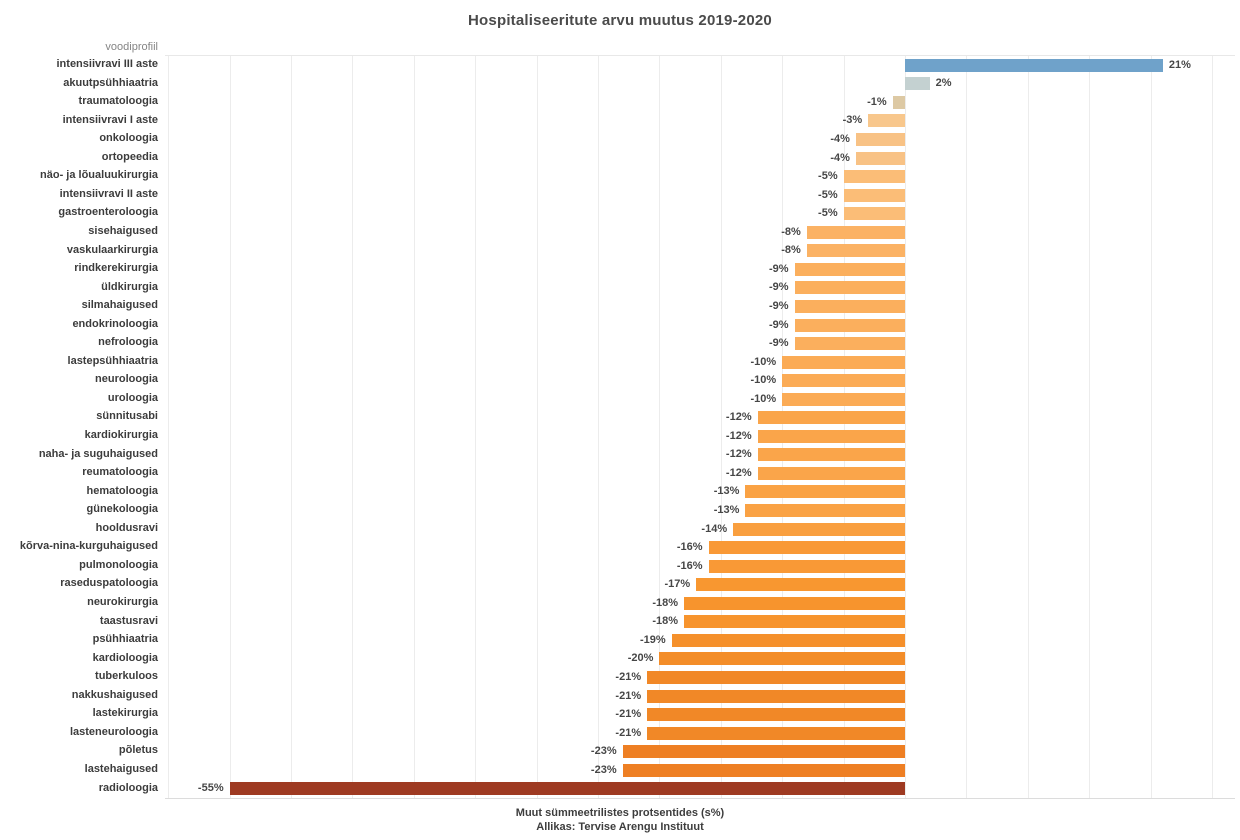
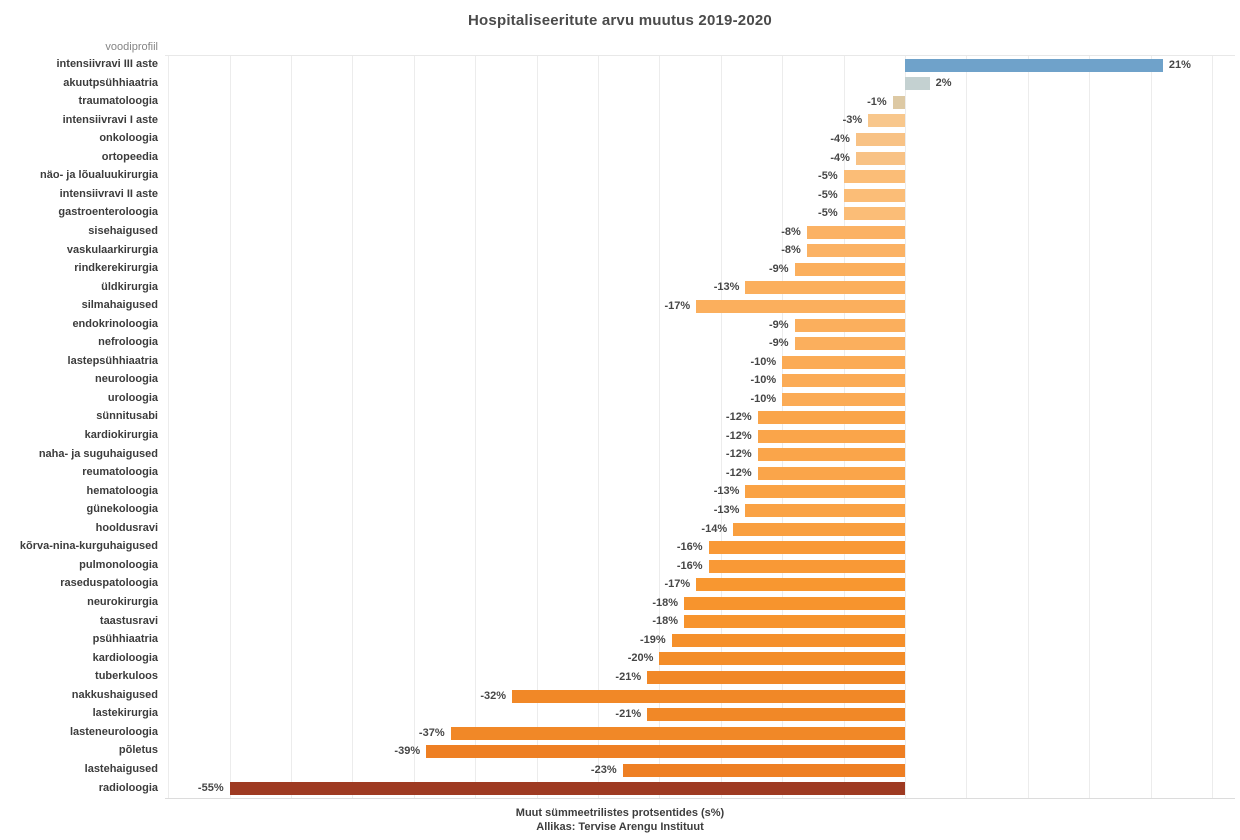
üldkirurgia: -9% -> -13%
silmahaigused: -9% -> -17%
nakkushaigused: -21% -> -32%
lasteneuroloogia: -21% -> -37%
põletus: -23% -> -39%
